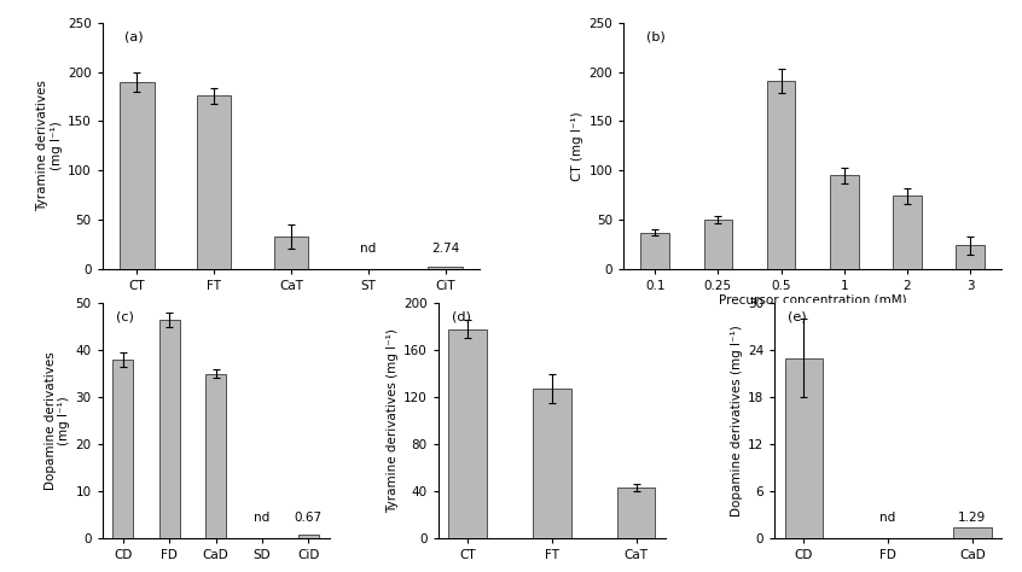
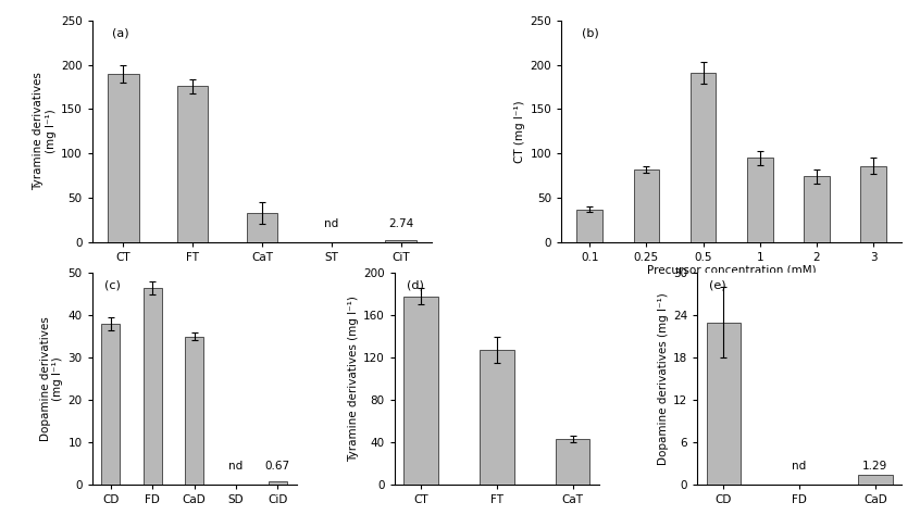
0.25: 50 -> 82
3: 24 -> 86
